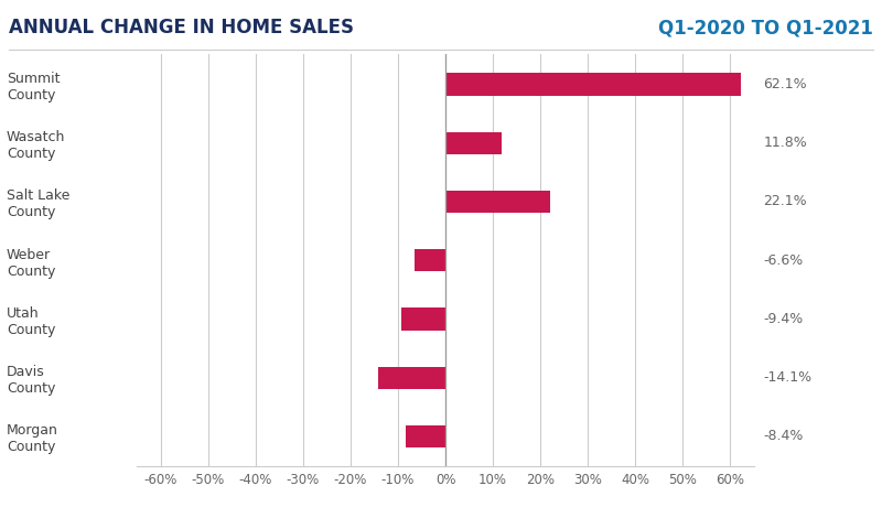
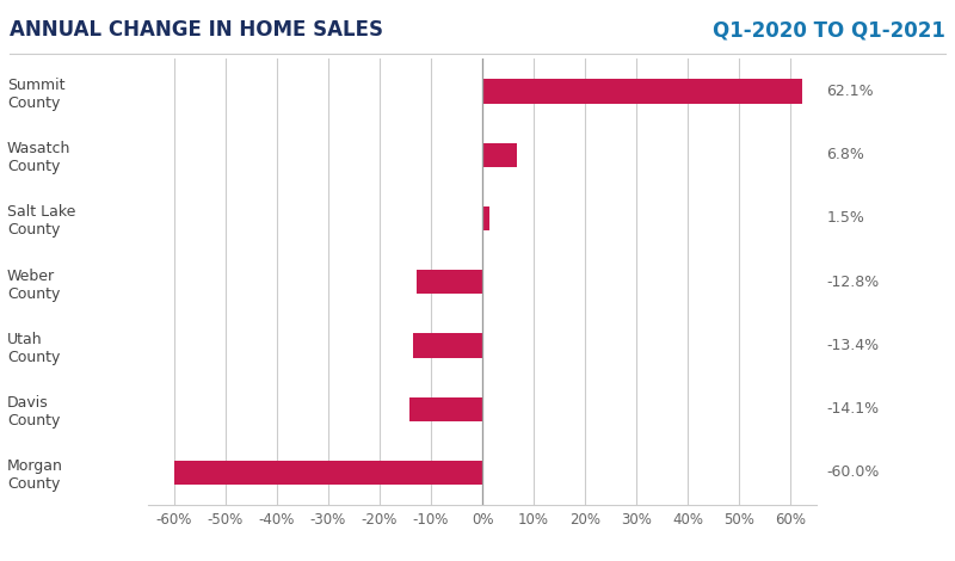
Wasatch County: 11.8% -> 6.8%
Salt Lake County: 22.1% -> 1.5%
Weber County: -6.6% -> -12.8%
Utah County: -9.4% -> -13.4%
Morgan County: -8.4% -> -60.0%
